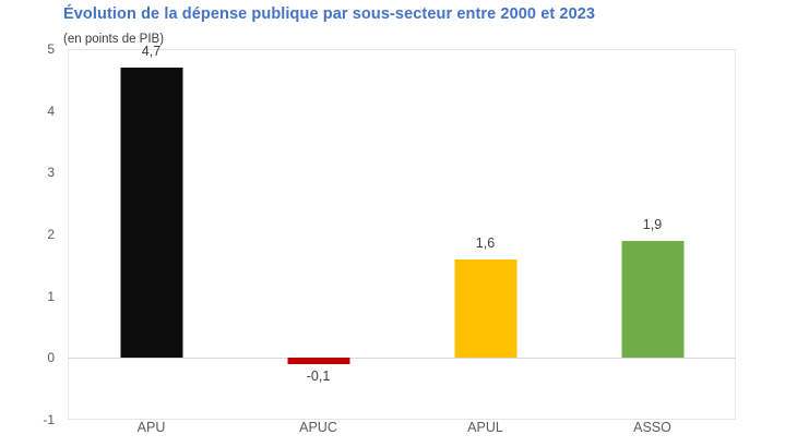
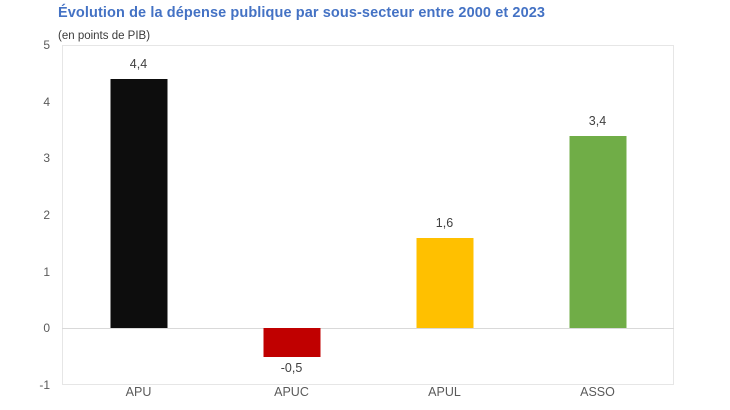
APU: 4,7 -> 4,4
APUC: -0,1 -> -0,5
ASSO: 1,9 -> 3,4
